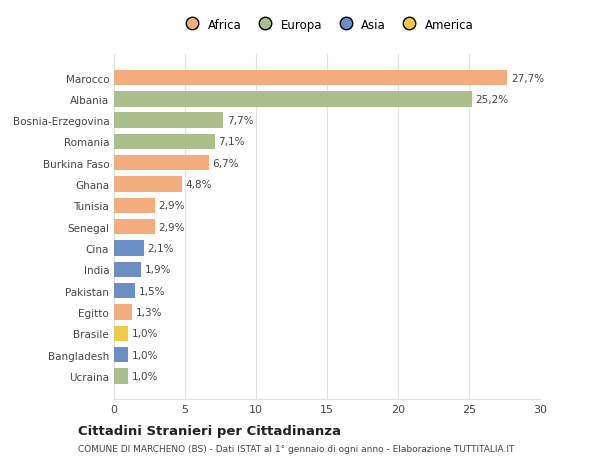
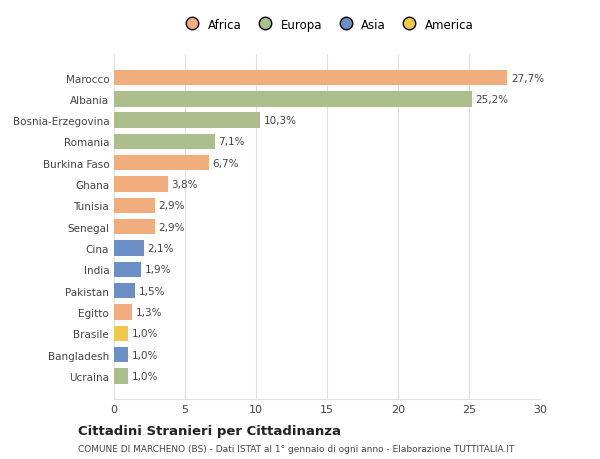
Bosnia-Erzegovina: 7,7% -> 10,3%
Ghana: 4,8% -> 3,8%
